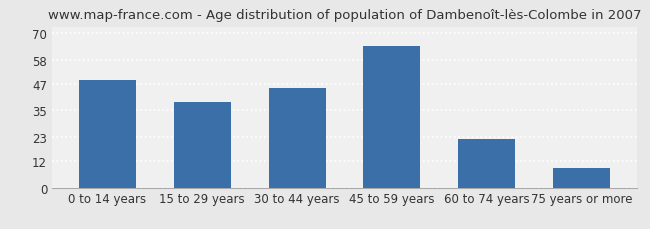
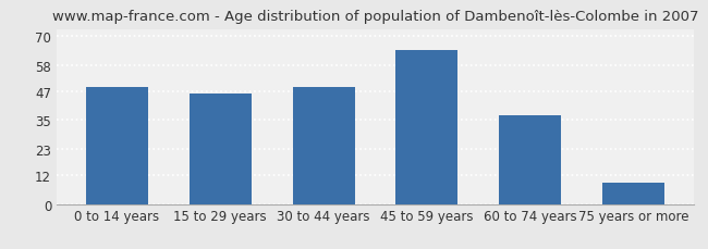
15 to 29 years: 39 -> 46
30 to 44 years: 45 -> 49
60 to 74 years: 22 -> 37
